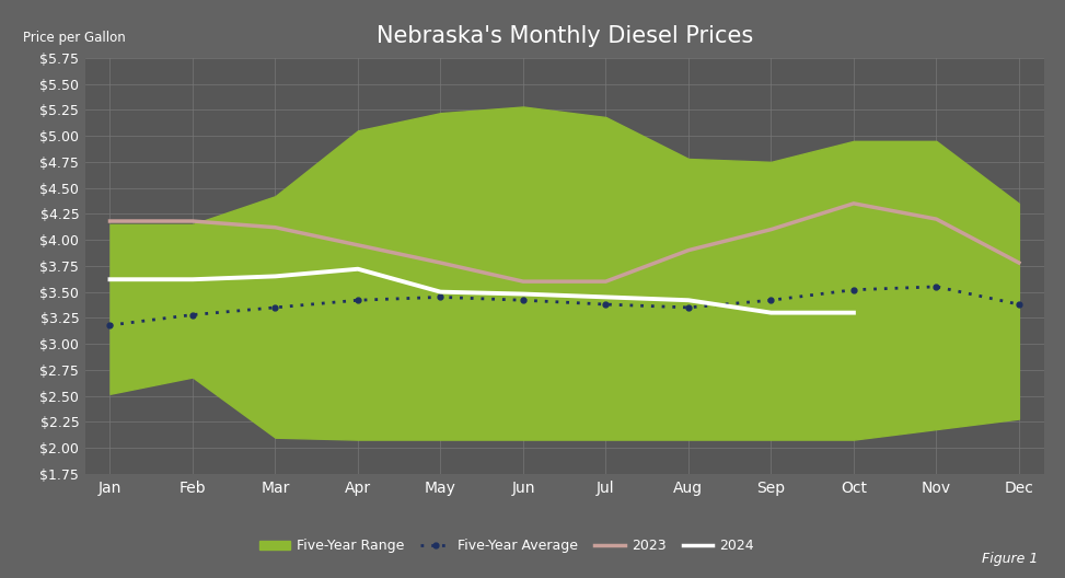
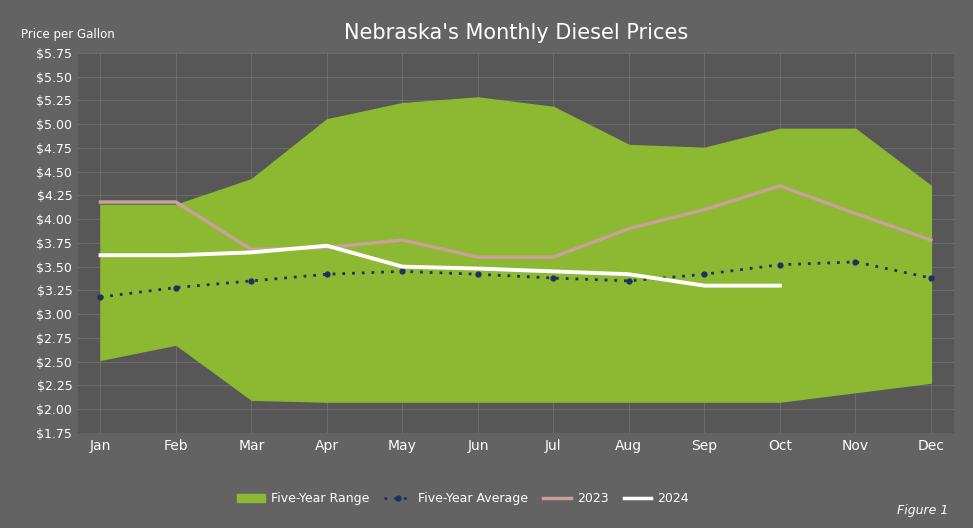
2023/Mar: $4.12 -> $3.68
2023/Apr: $3.95 -> $3.70
2023/Nov: $4.20 -> $4.06
